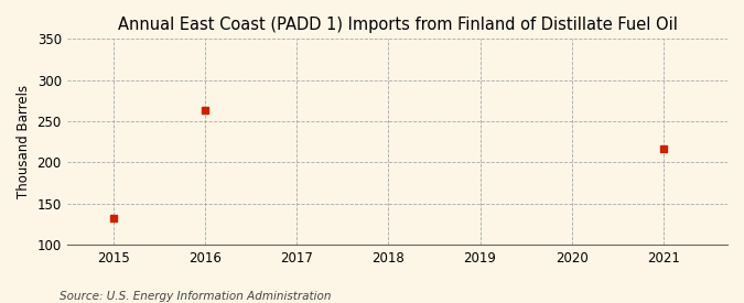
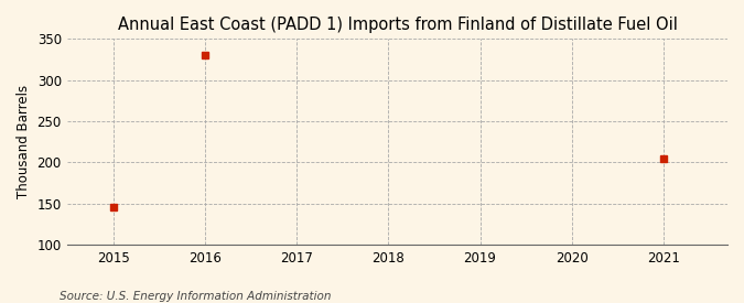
2015: 132 -> 146
2016: 264 -> 331
2021: 216 -> 204
